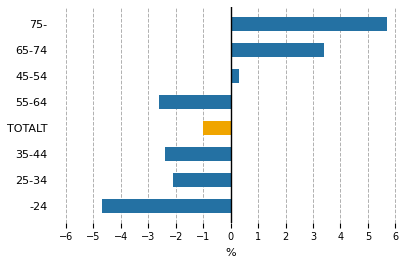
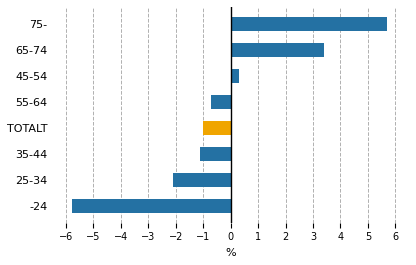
55-64: -2.6 -> -0.7
35-44: -2.4 -> -1.1
-24: -4.7 -> -5.8
